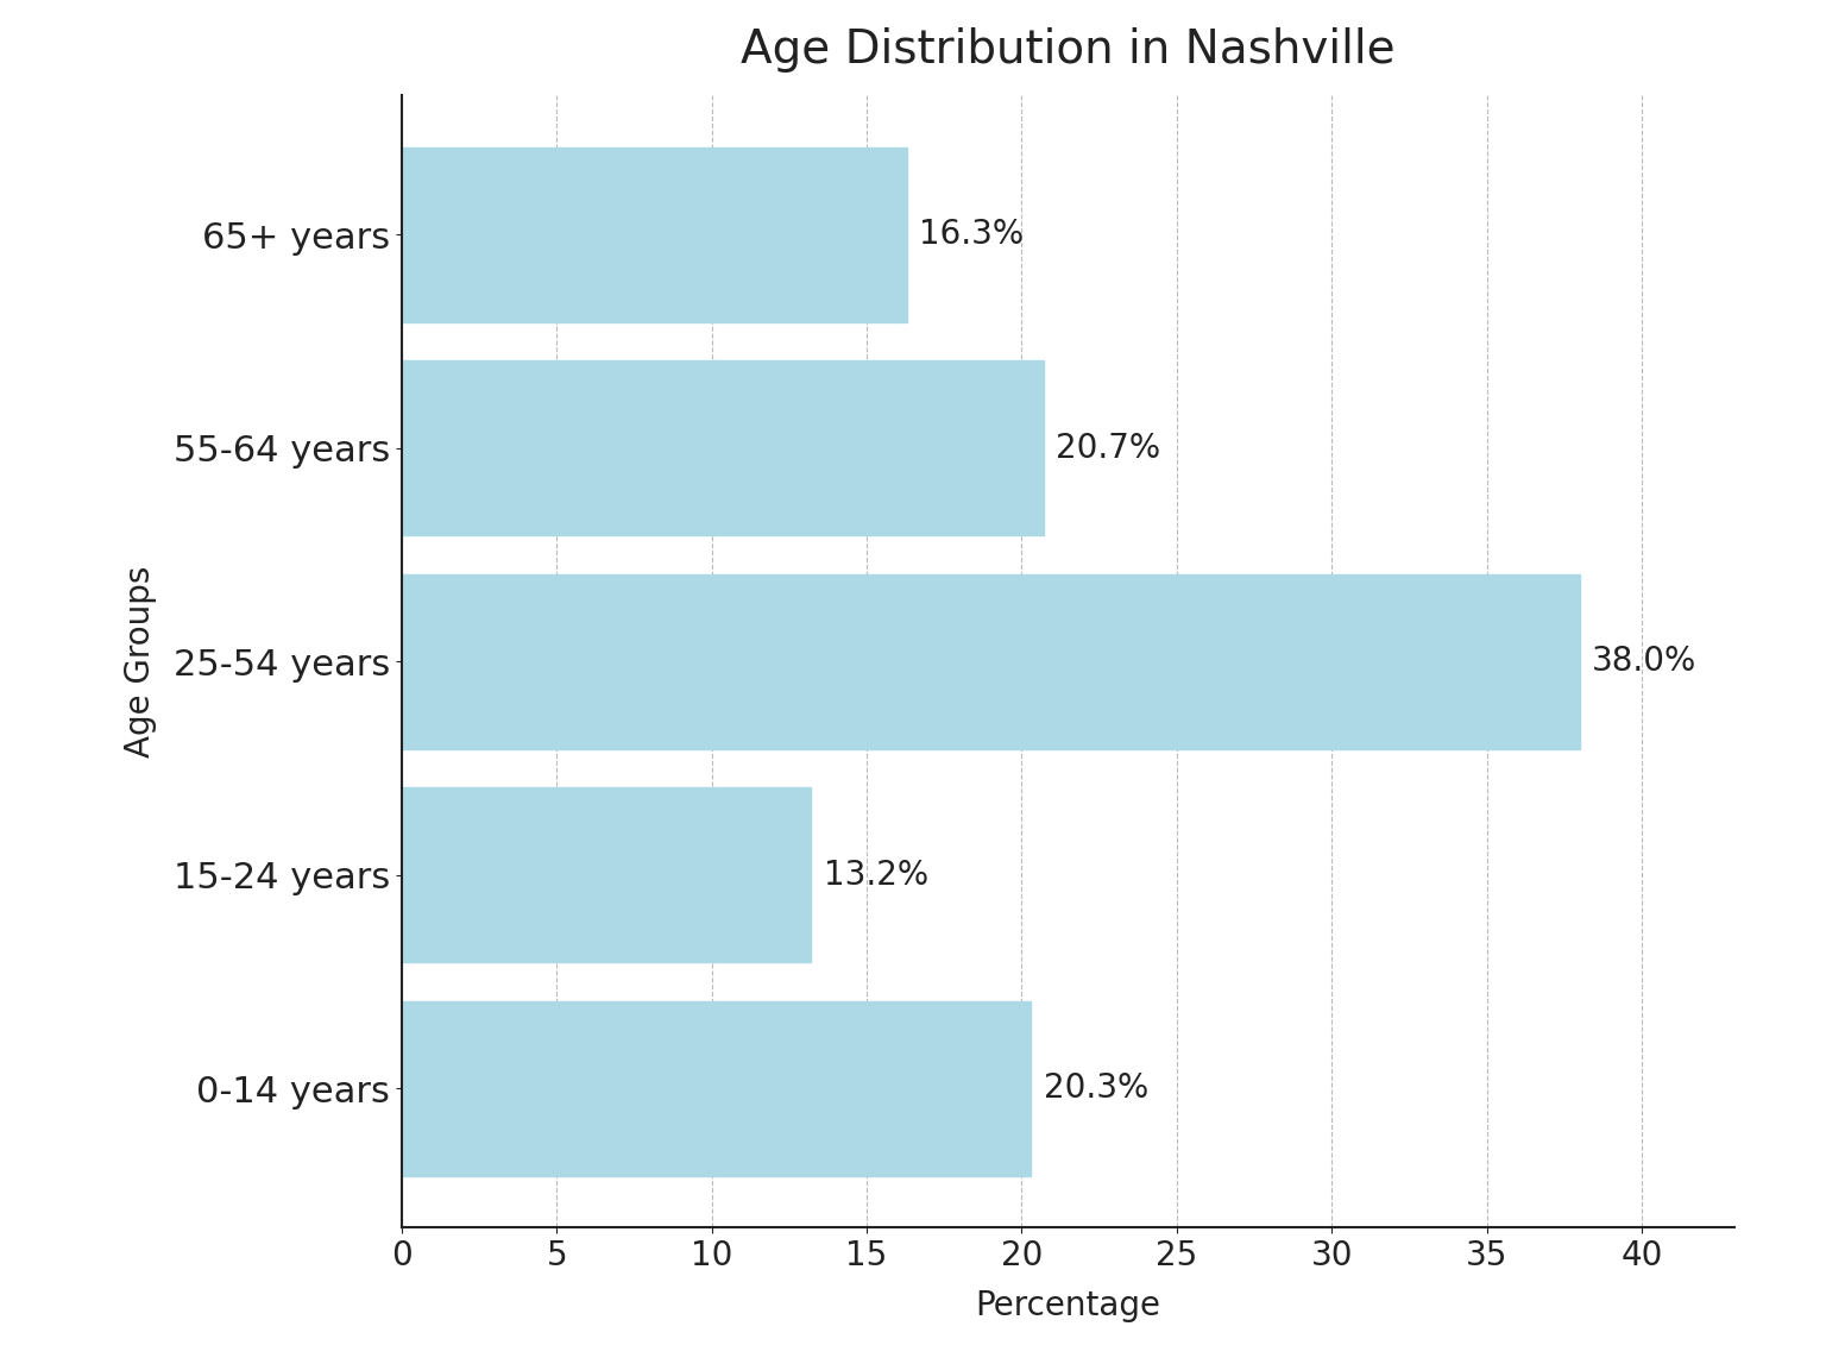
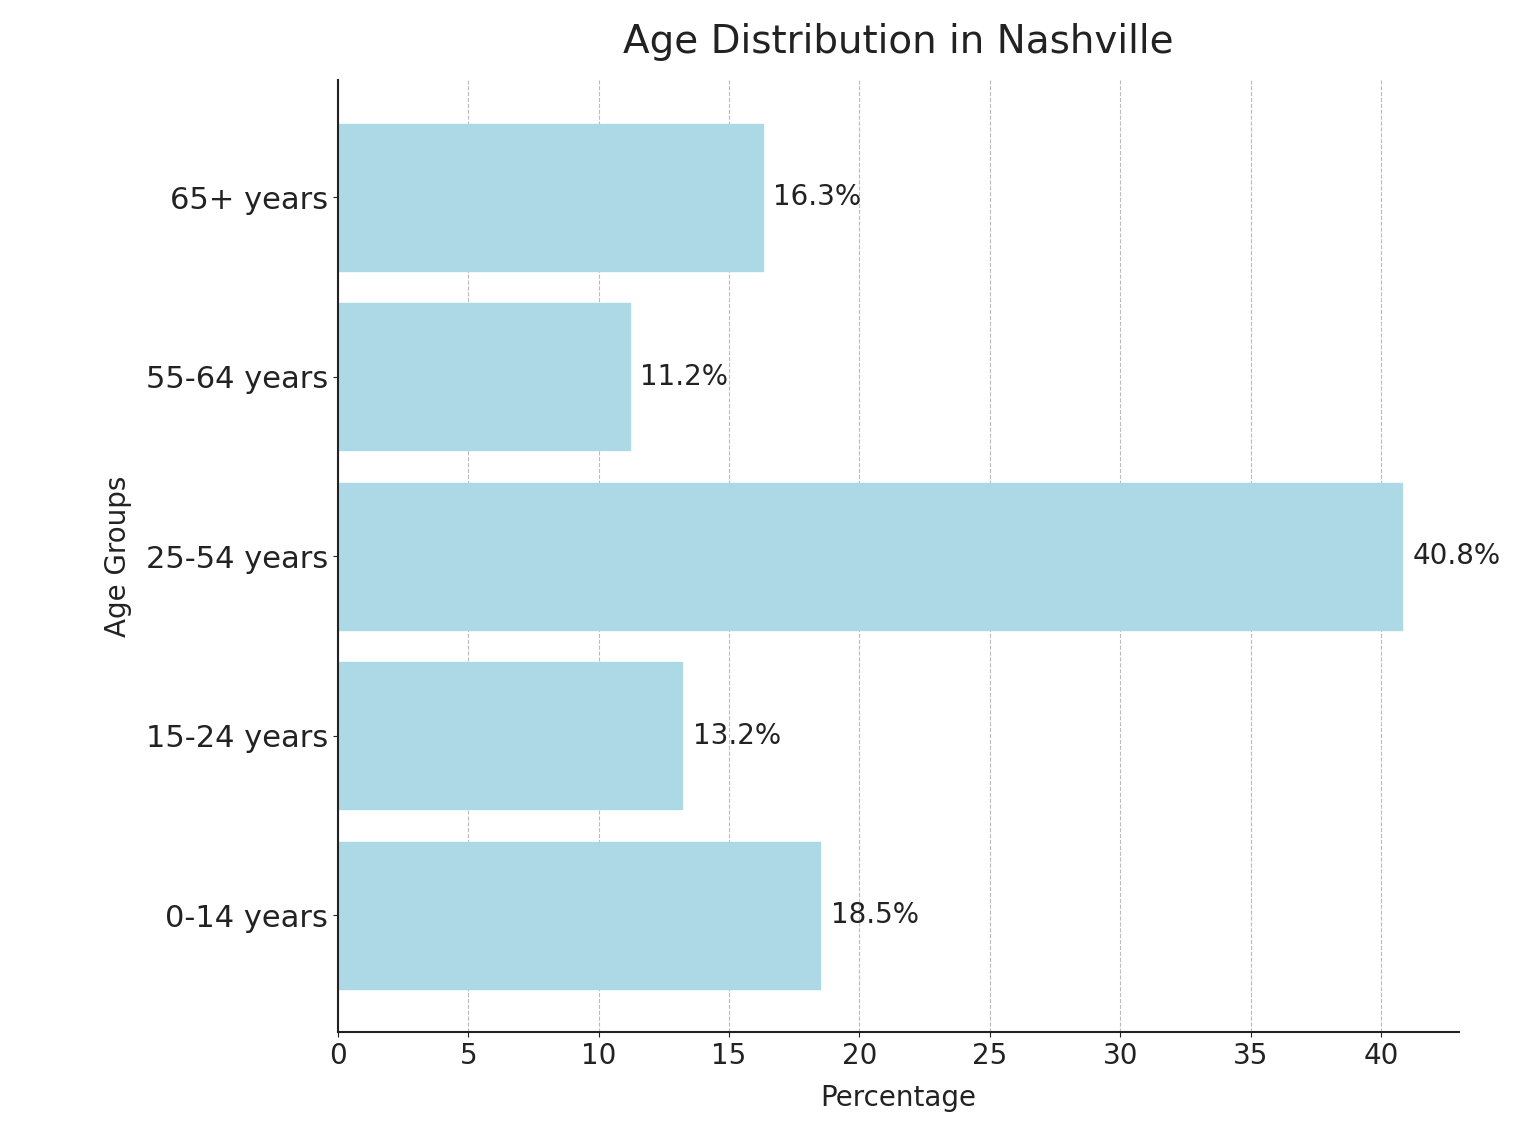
55-64 years: 20.7% -> 11.2%
25-54 years: 38.0% -> 40.8%
0-14 years: 20.3% -> 18.5%
